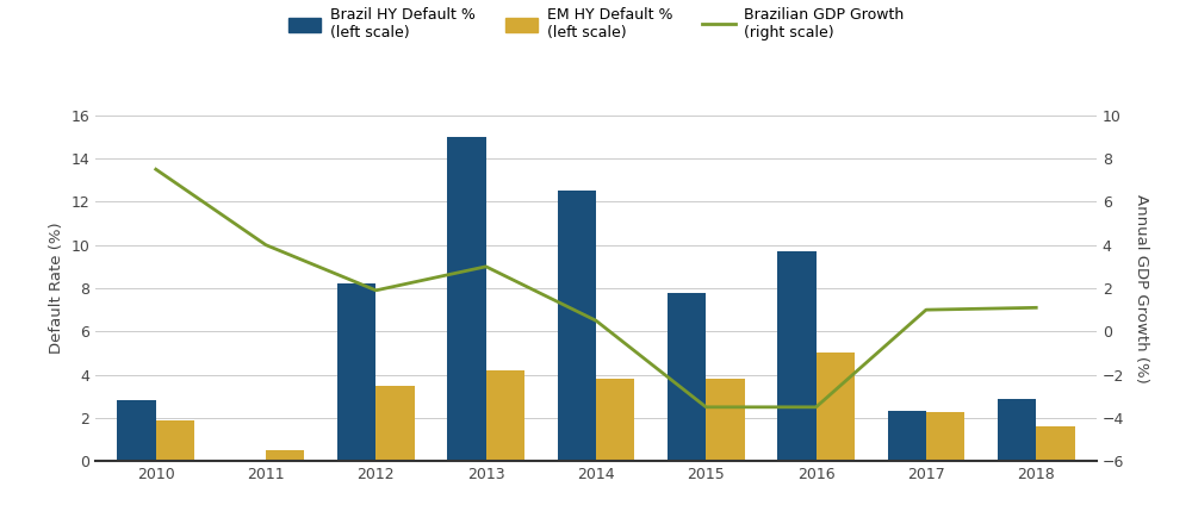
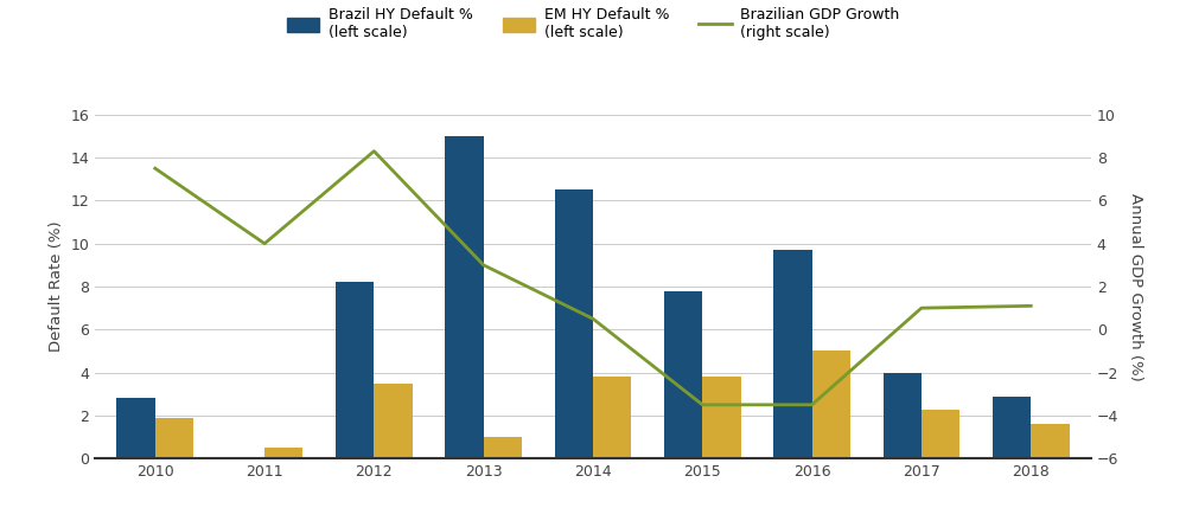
Brazilian GDP Growth (right scale)/2012: 1.9 -> 8.3
EM HY Default % (left scale)/2013: 4.2 -> 1.0
Brazil HY Default % (left scale)/2017: 2.4 -> 4.0
